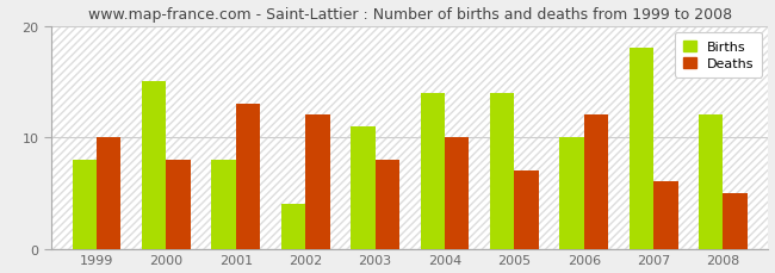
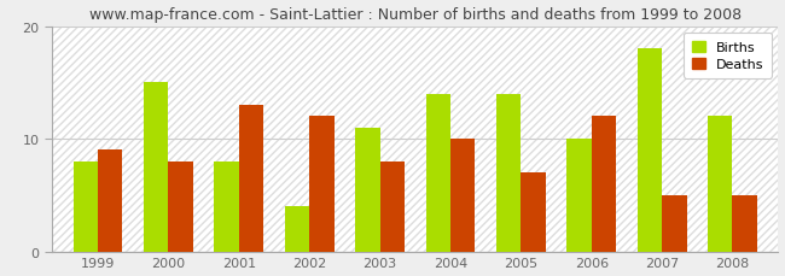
Deaths/1999: 10 -> 9
Deaths/2007: 6 -> 5
